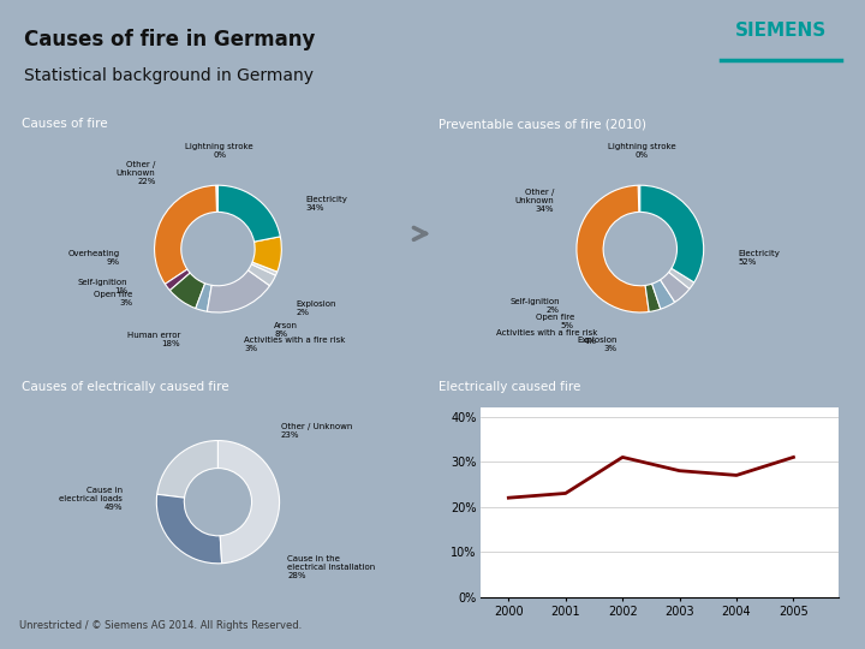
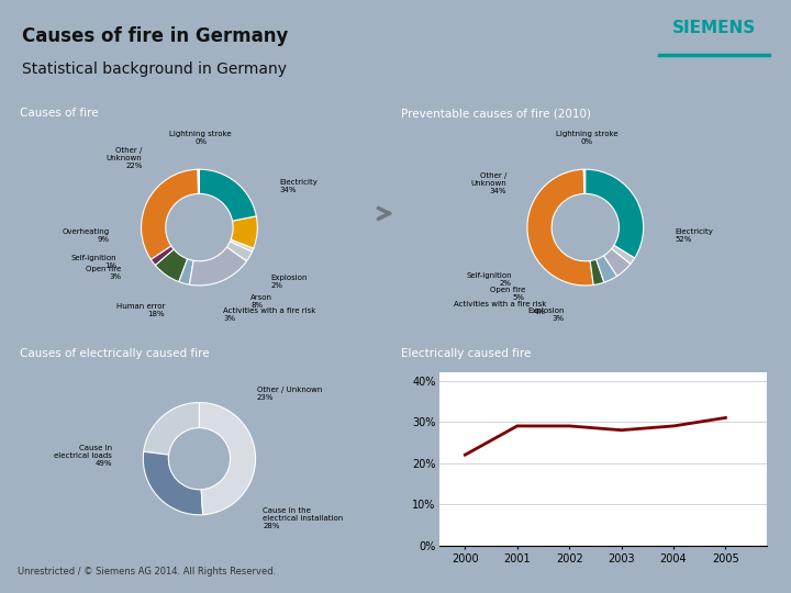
2001: 23% -> 29%
2002: 31% -> 29%
2004: 27% -> 29%
